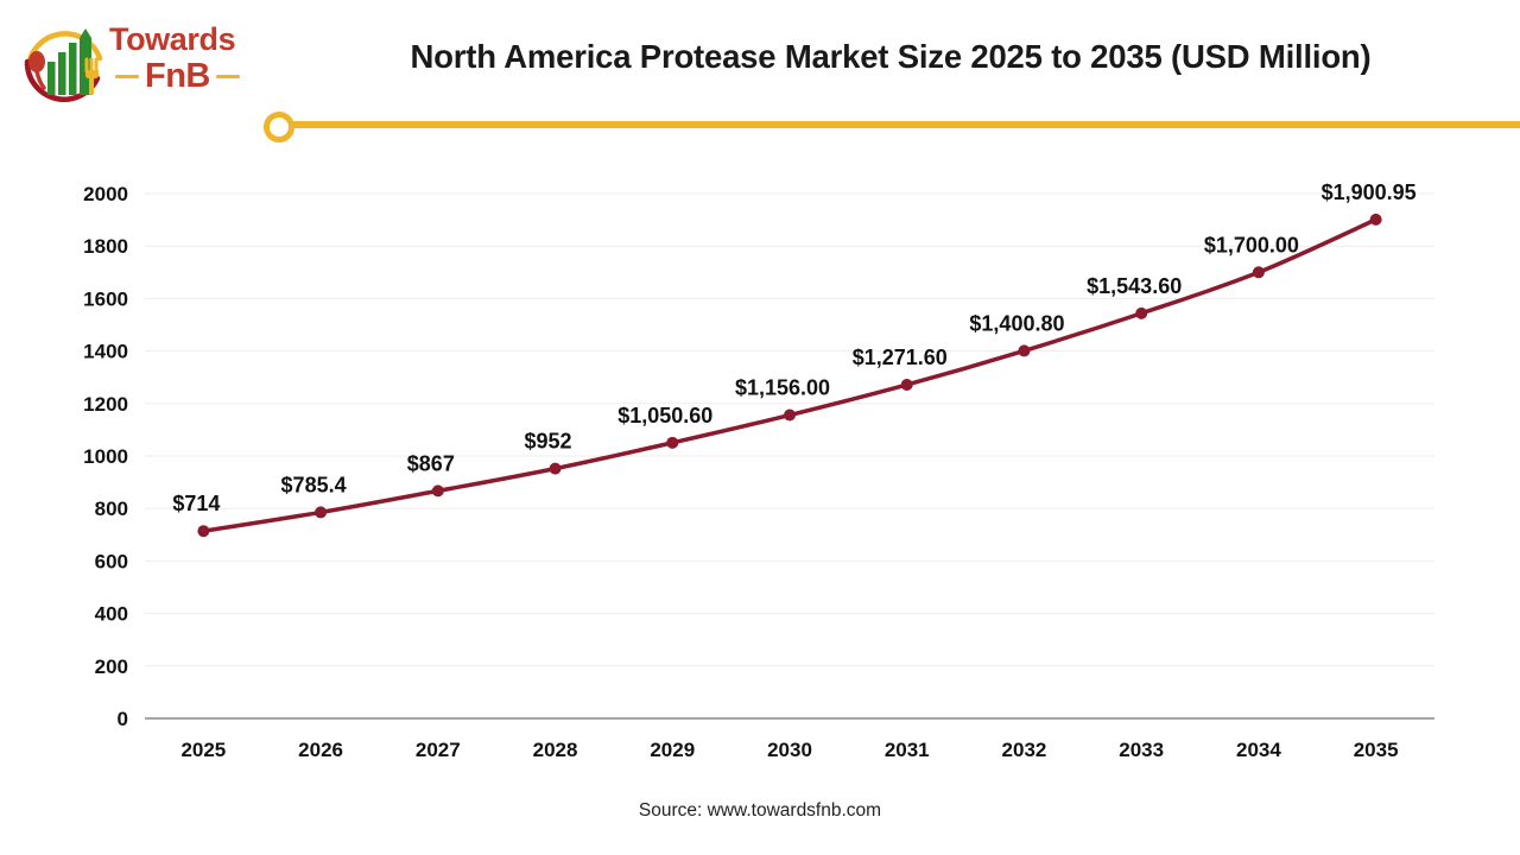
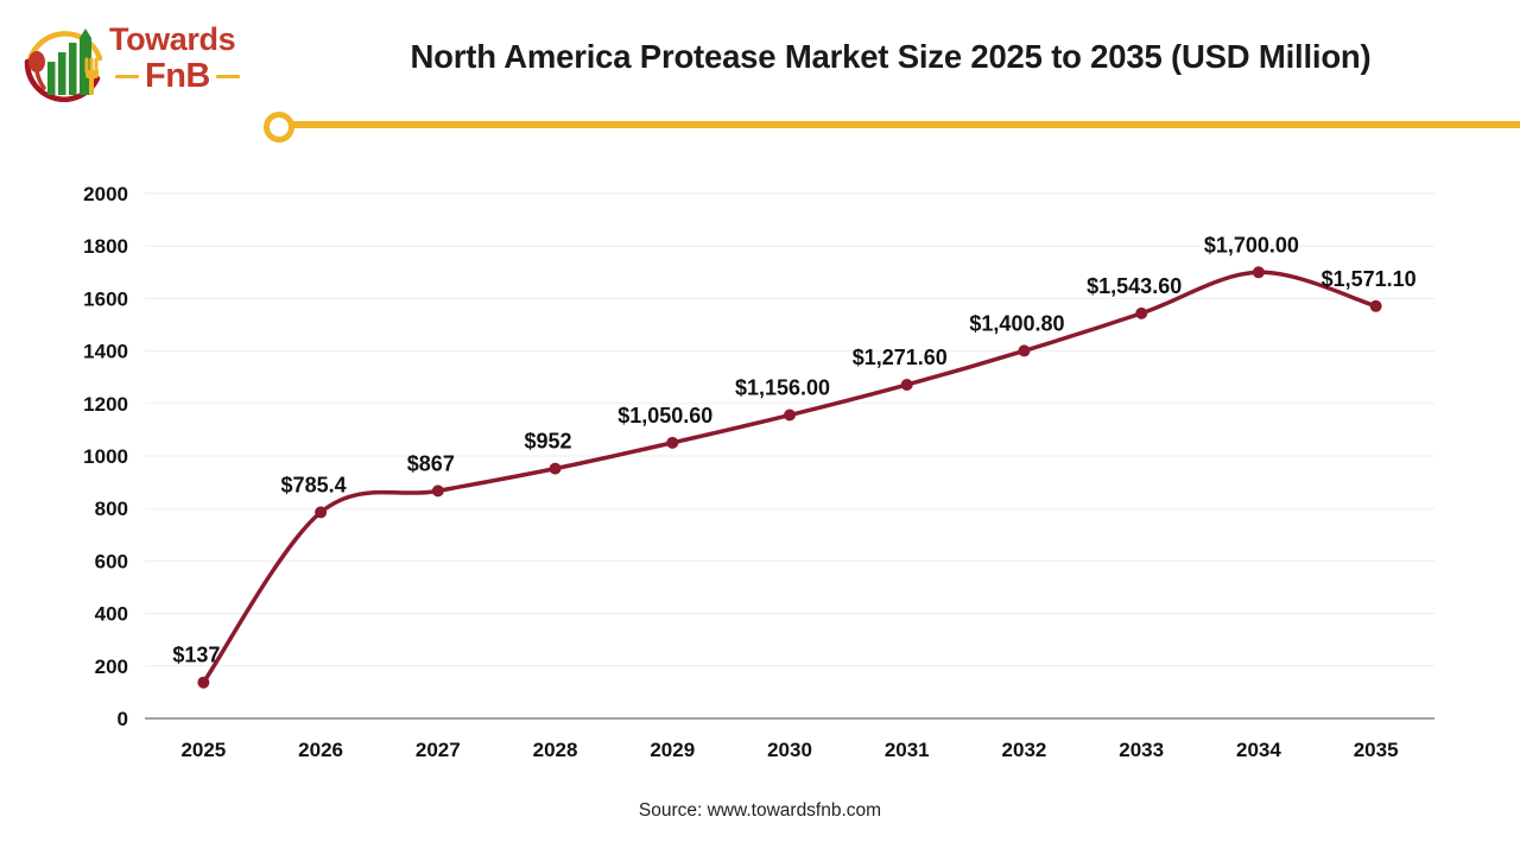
2025: $714 -> $137
2035: $1,900.95 -> $1,571.10
